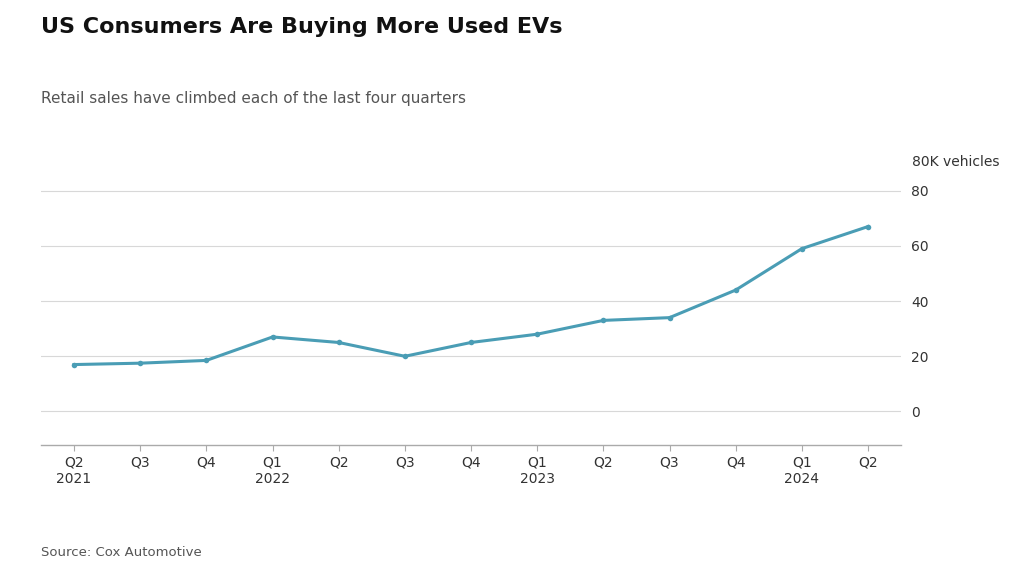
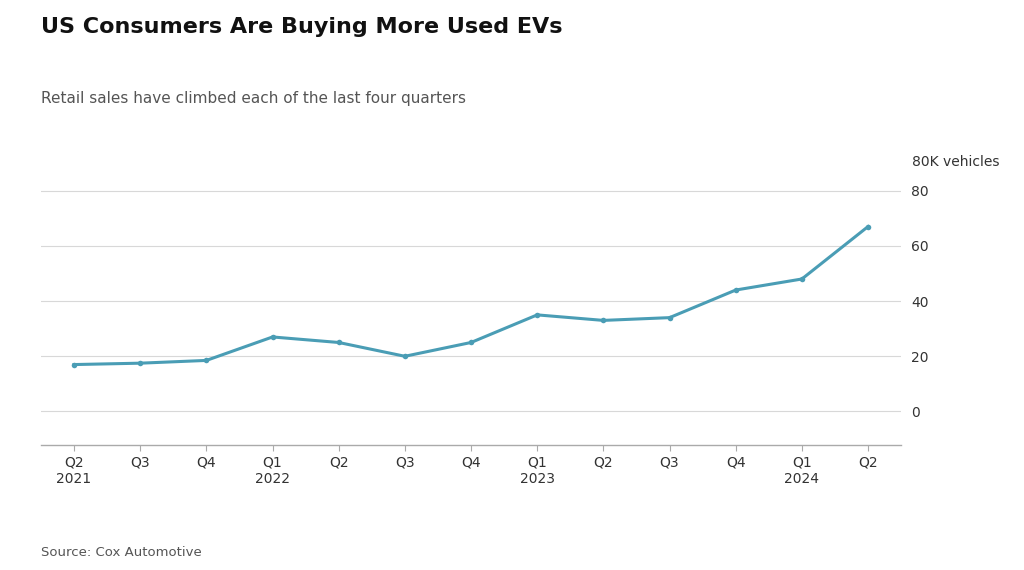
Q1 2023: 28.0 -> 35.0
Q1 2024: 59.0 -> 48.0
